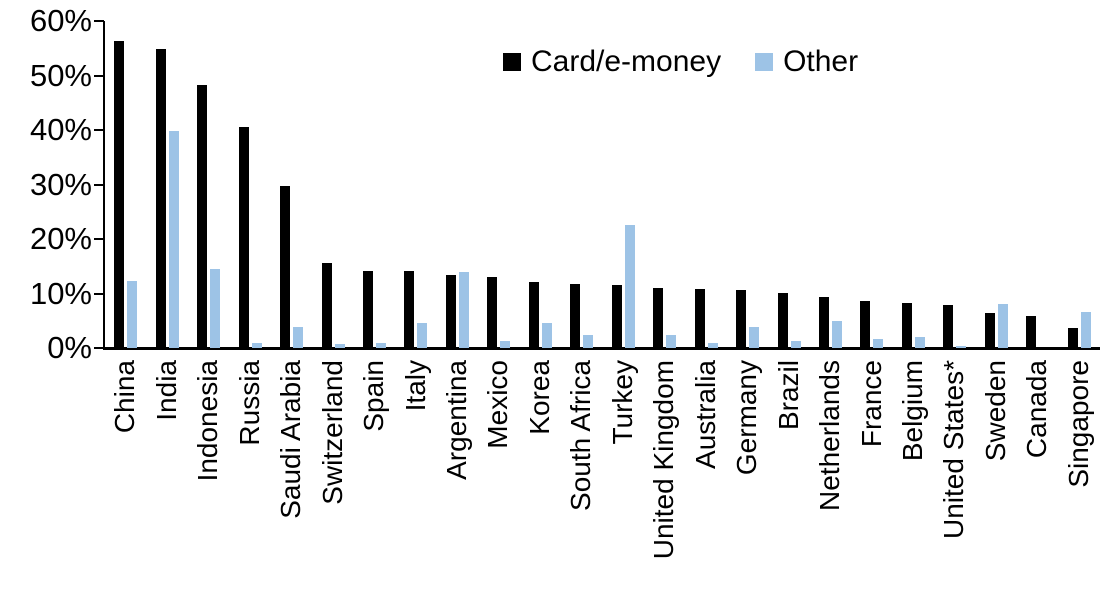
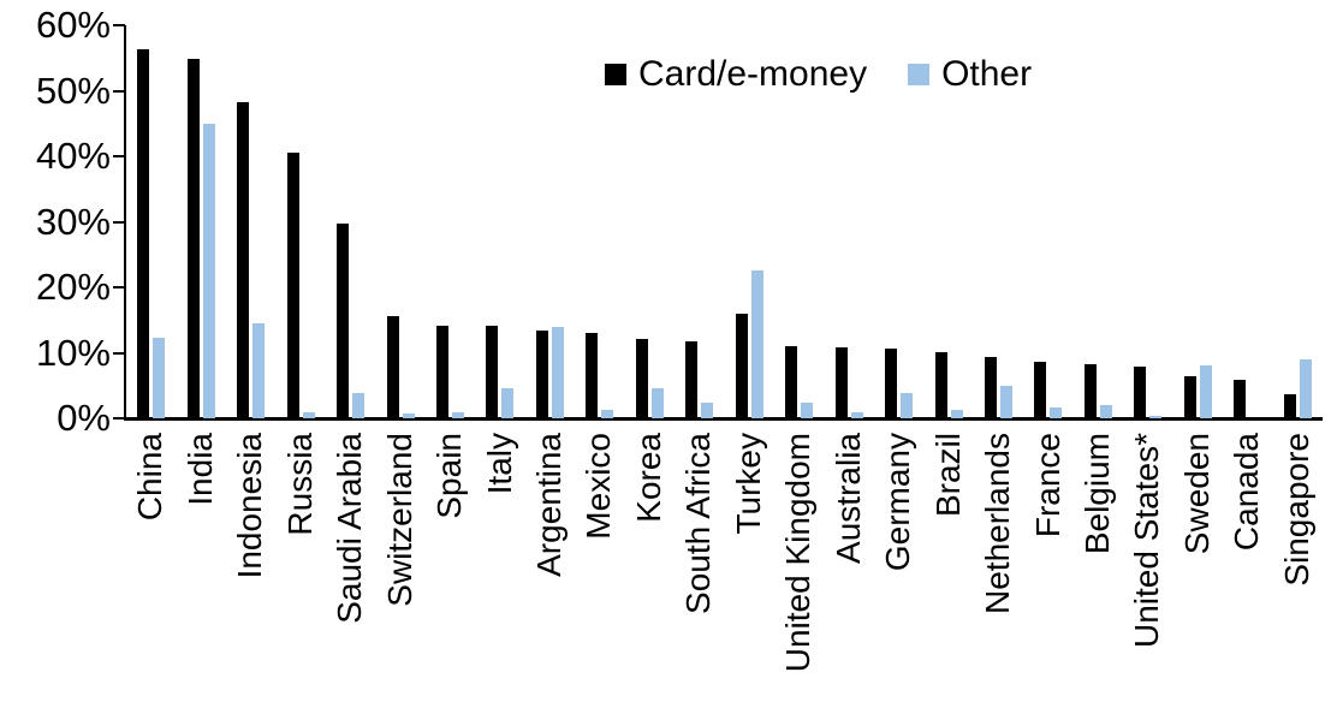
Other/India: 40% -> 45%
Card/e-money/Turkey: 12% -> 16%
Other/Singapore: 7% -> 9%
